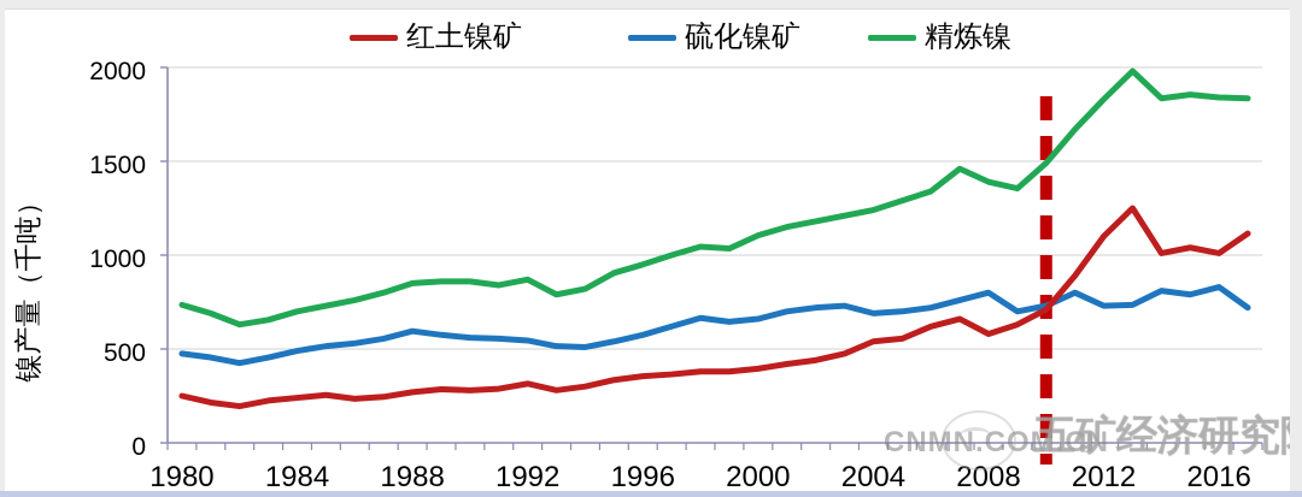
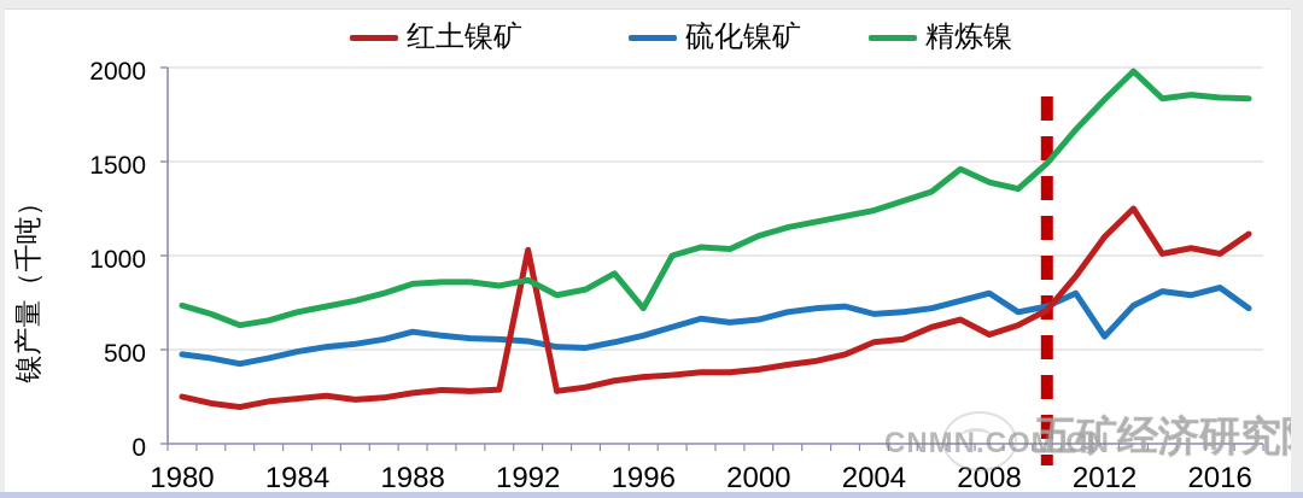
红土镍矿/1992: 320 -> 1030
精炼镍/1996: 950 -> 720
硫化镍矿/2012: 730 -> 570
